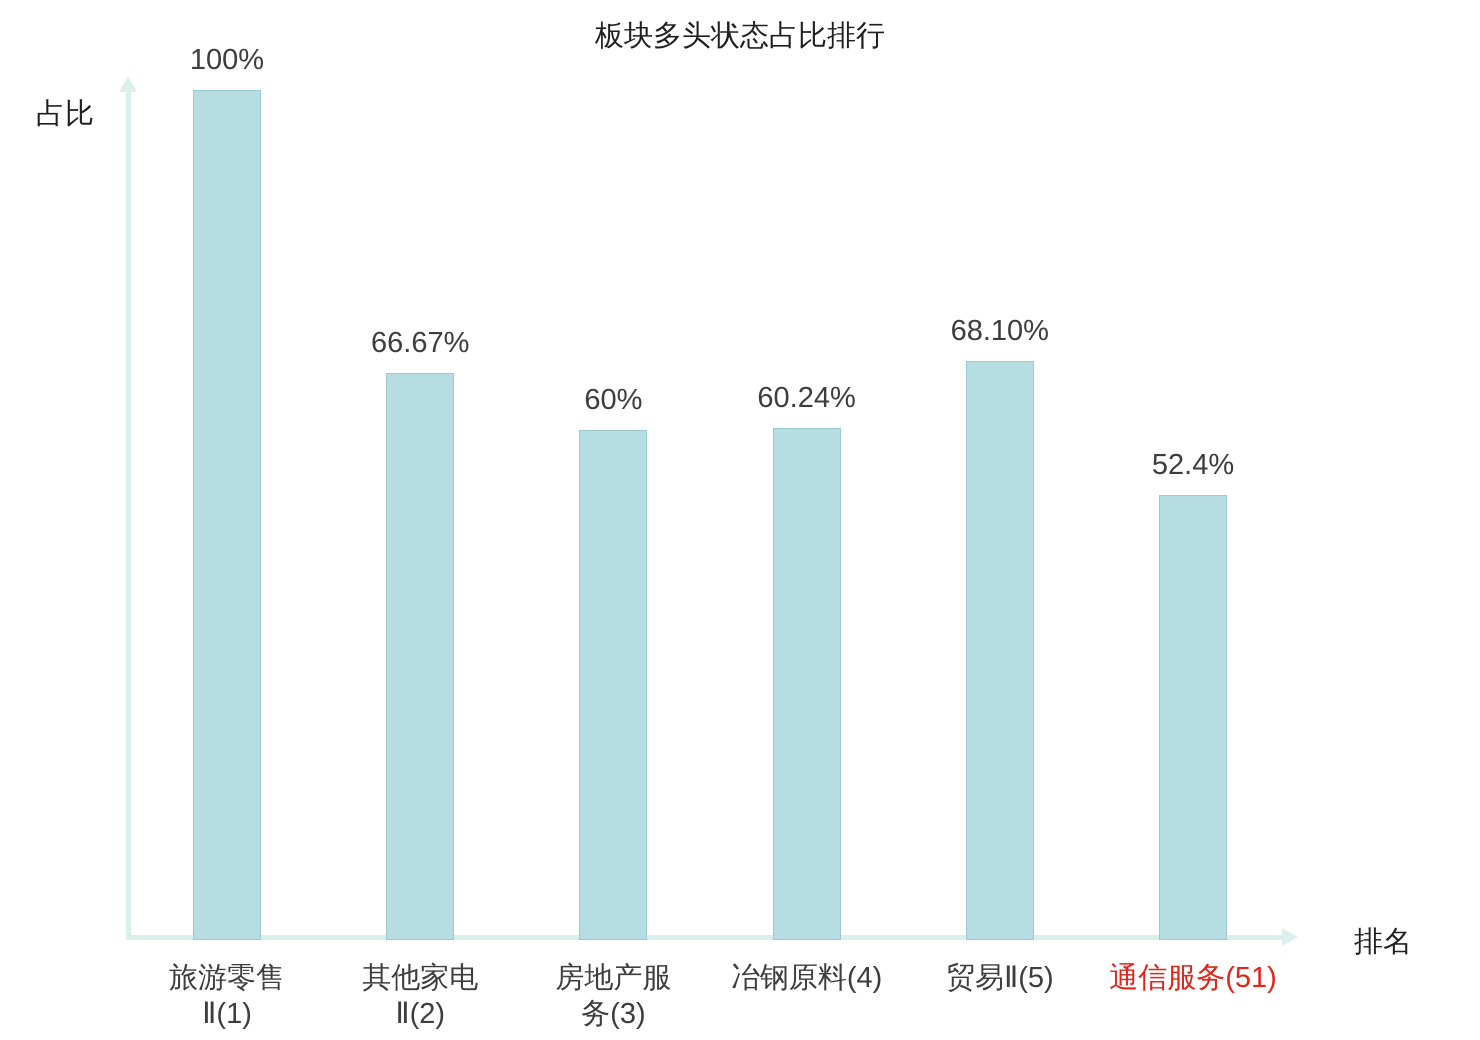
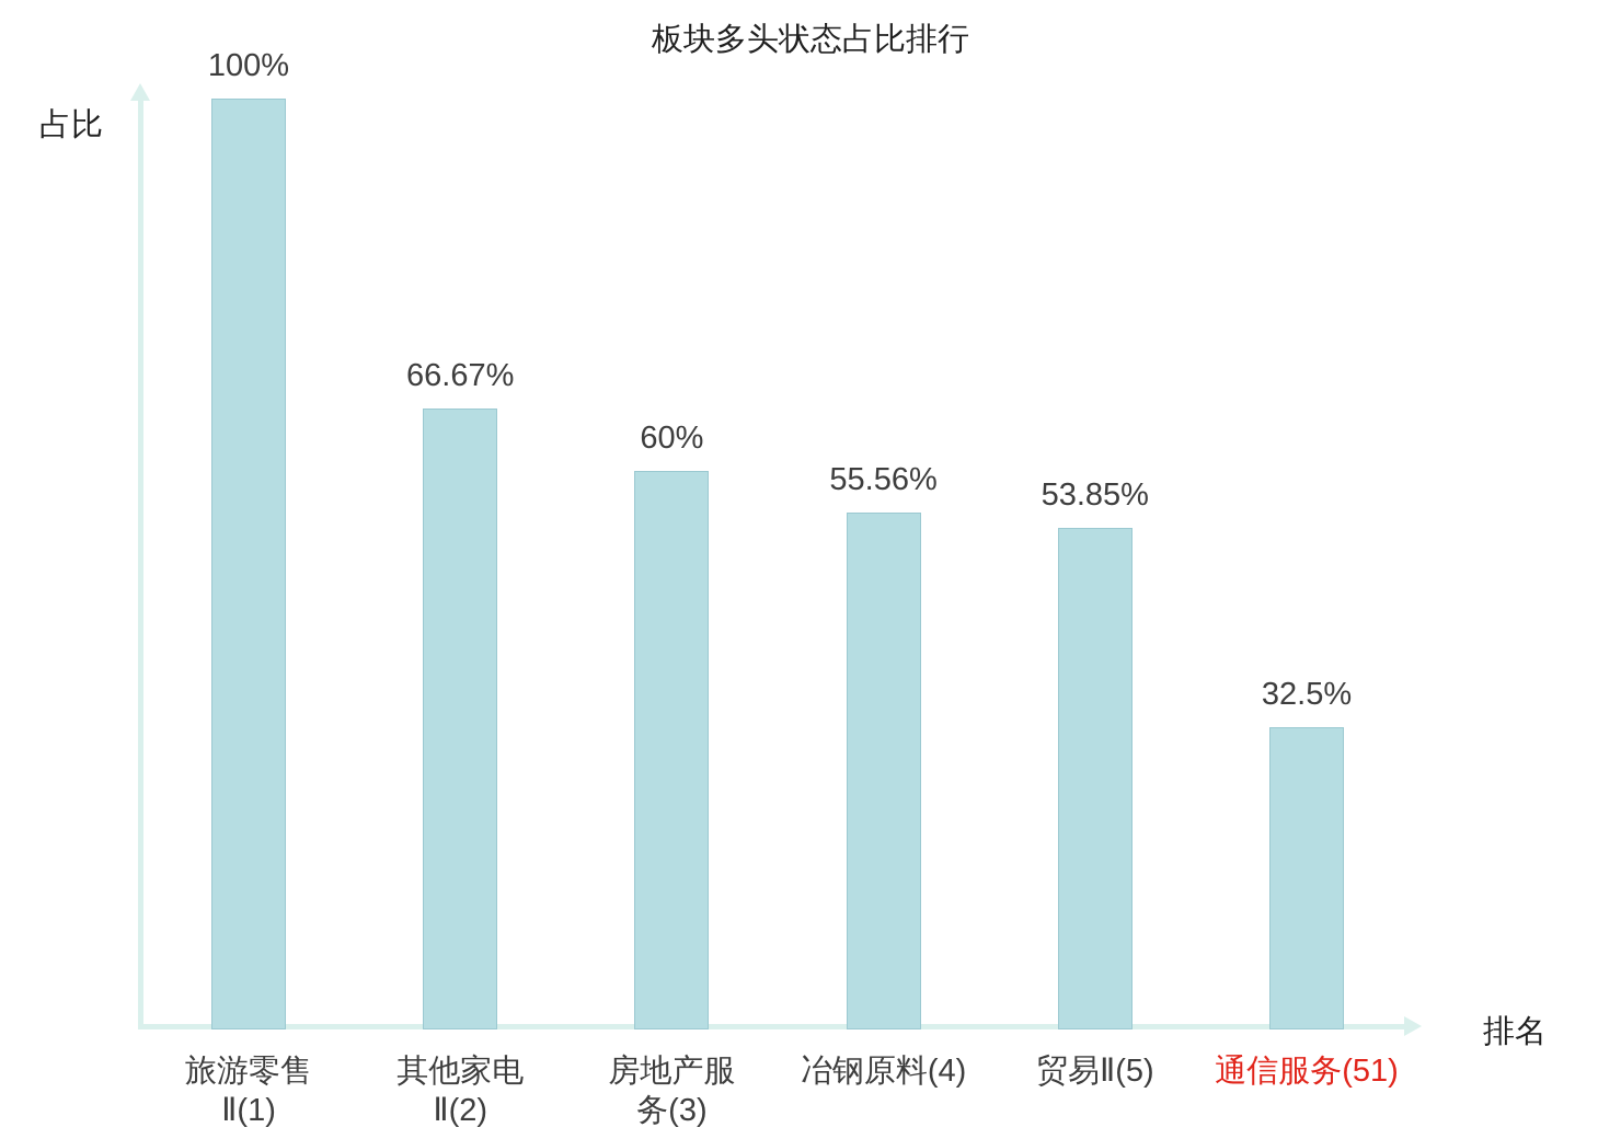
冶钢原料(4): 60.24% -> 55.56%
贸易Ⅱ(5): 68.10% -> 53.85%
通信服务(51): 52.4% -> 32.5%
